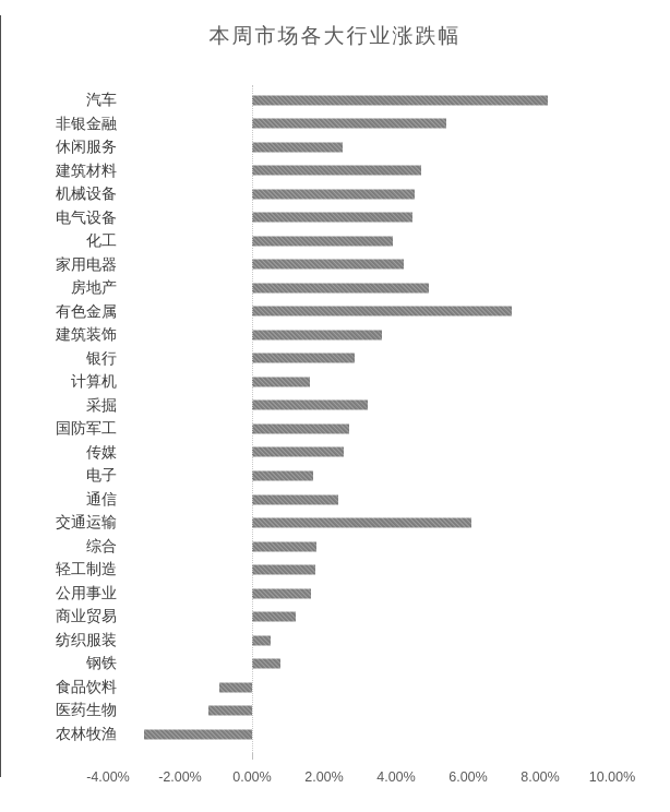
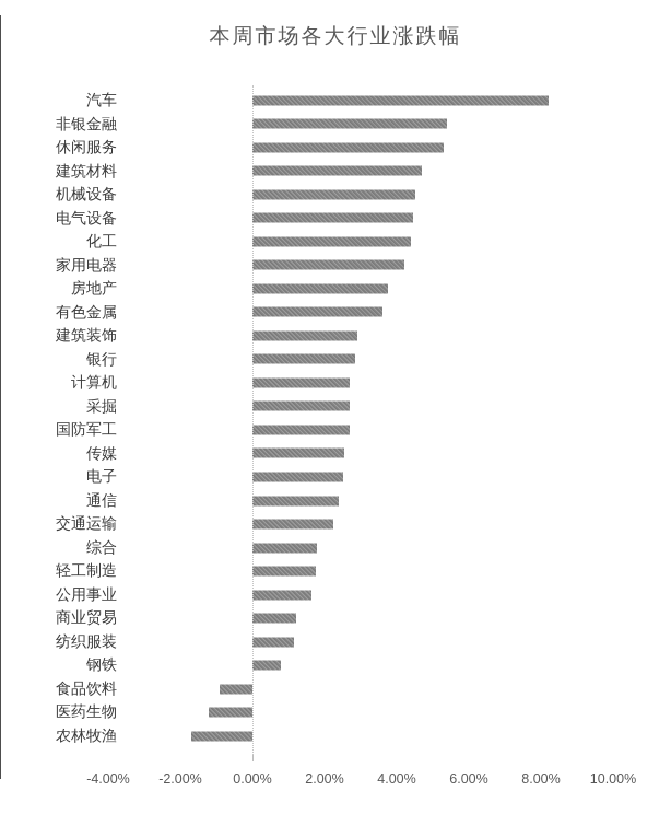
休闲服务: 2.5% -> 5.3%
化工: 3.9% -> 4.4%
房地产: 4.9% -> 3.8%
有色金属: 7.2% -> 3.6%
建筑装饰: 3.6% -> 2.9%
计算机: 1.6% -> 2.7%
采掘: 3.2% -> 2.7%
电子: 1.7% -> 2.5%
交通运输: 6.1% -> 2.2%
纺织服装: 0.5% -> 1.1%
农林牧渔: -3.0% -> -1.7%
